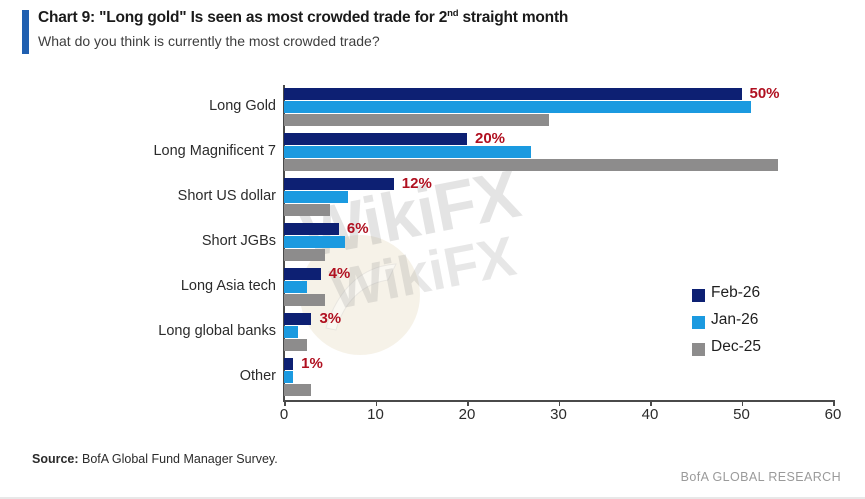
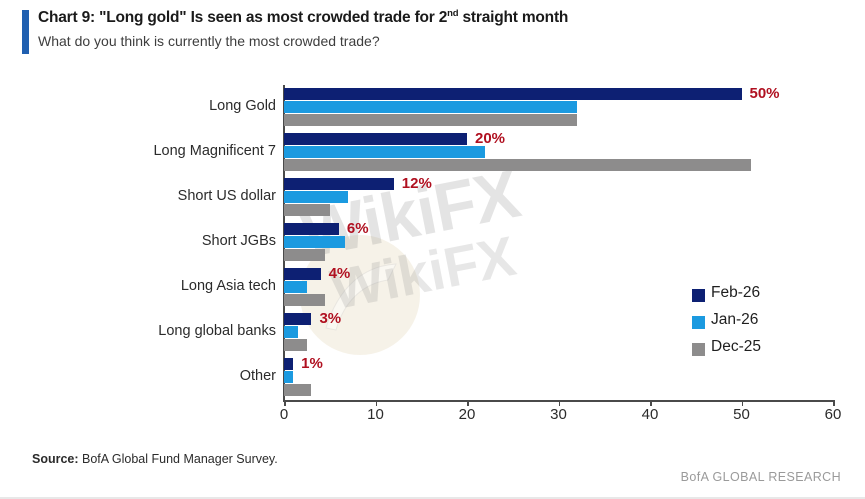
Jan-26/Long Gold: 51 -> 32
Dec-25/Long Gold: 29 -> 32
Jan-26/Long Magnificent 7: 27 -> 22
Dec-25/Long Magnificent 7: 54 -> 51
